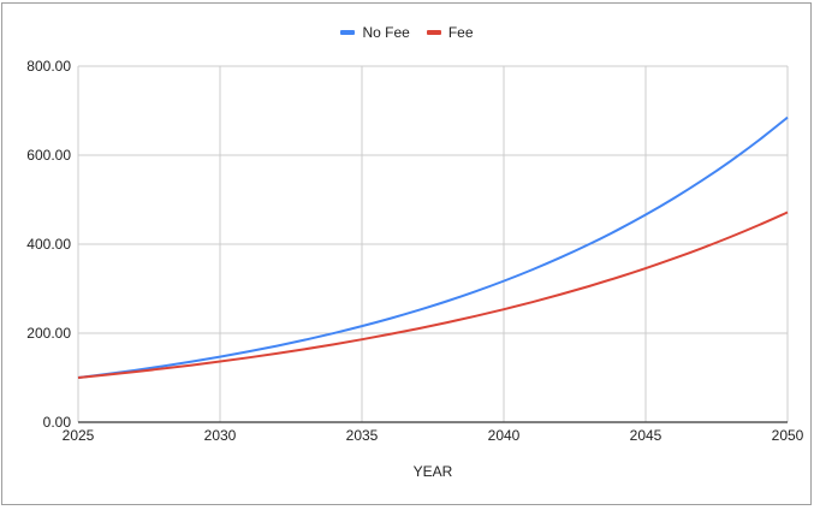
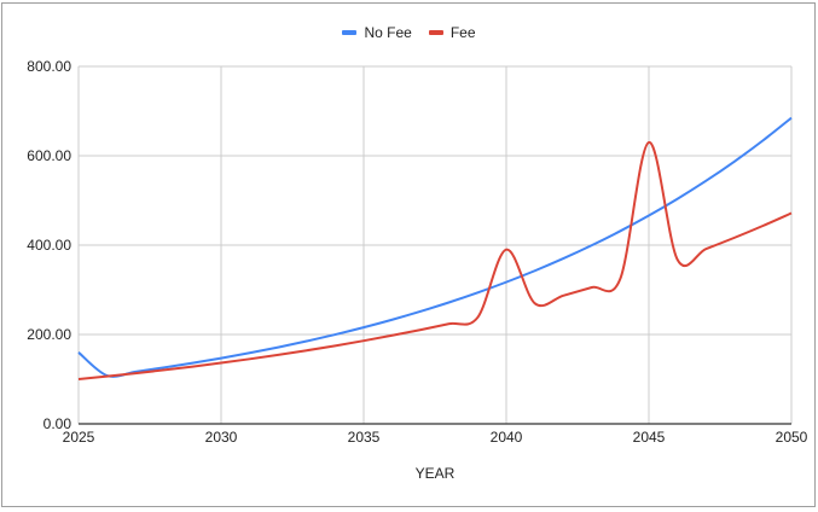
No Fee/2025: 100 -> 160
Fee/2040: 250 -> 390
Fee/2045: 350 -> 630
